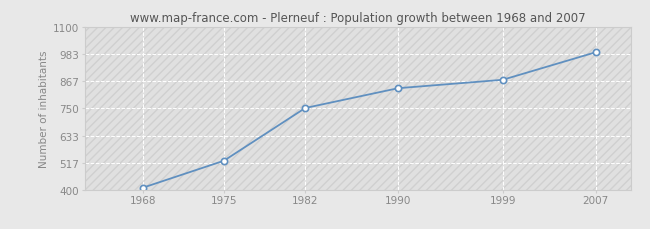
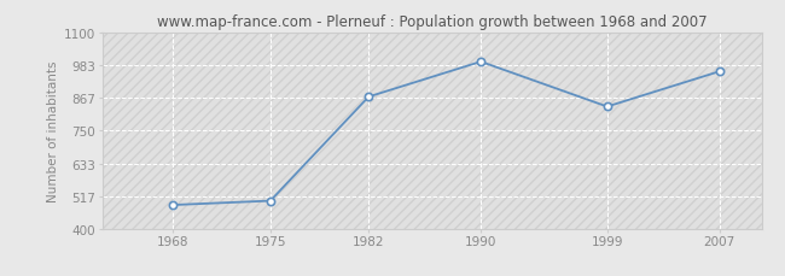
1968: 409 -> 485
1975: 525 -> 500
1982: 751 -> 870
1990: 836 -> 995
1999: 872 -> 835
2007: 990 -> 960
